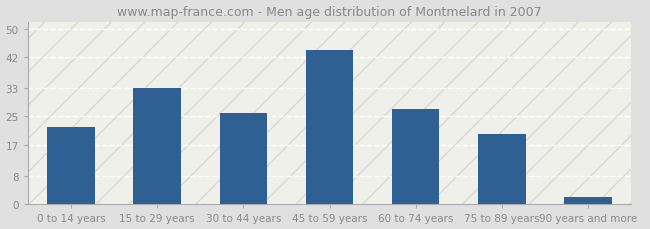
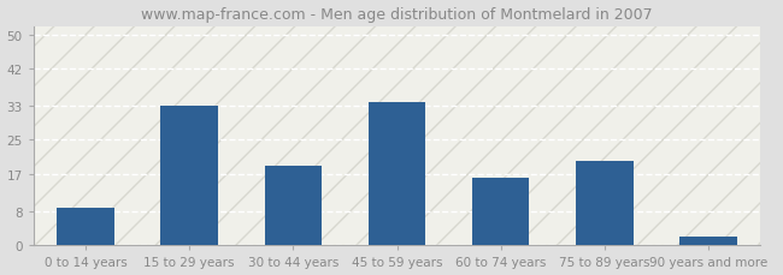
0 to 14 years: 22 -> 9
30 to 44 years: 26 -> 19
45 to 59 years: 44 -> 34
60 to 74 years: 27 -> 16
